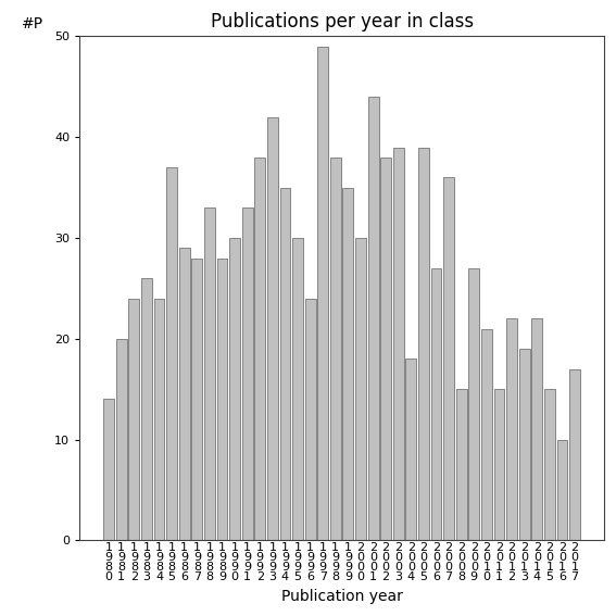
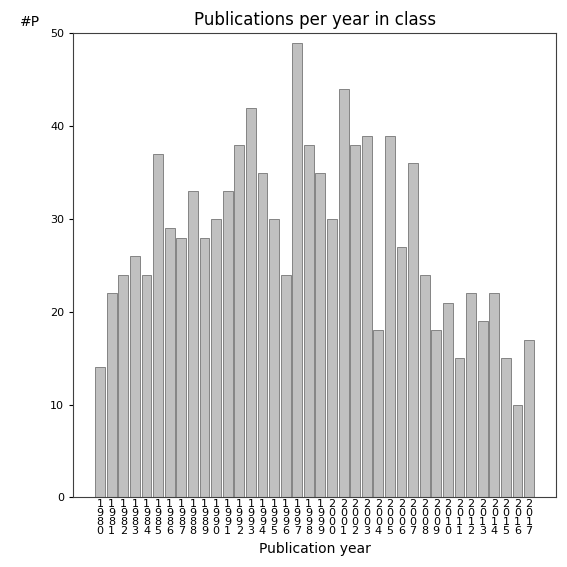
1 9 8 1: 20 -> 22
2 0 0 8: 15 -> 24
2 0 0 9: 27 -> 18
